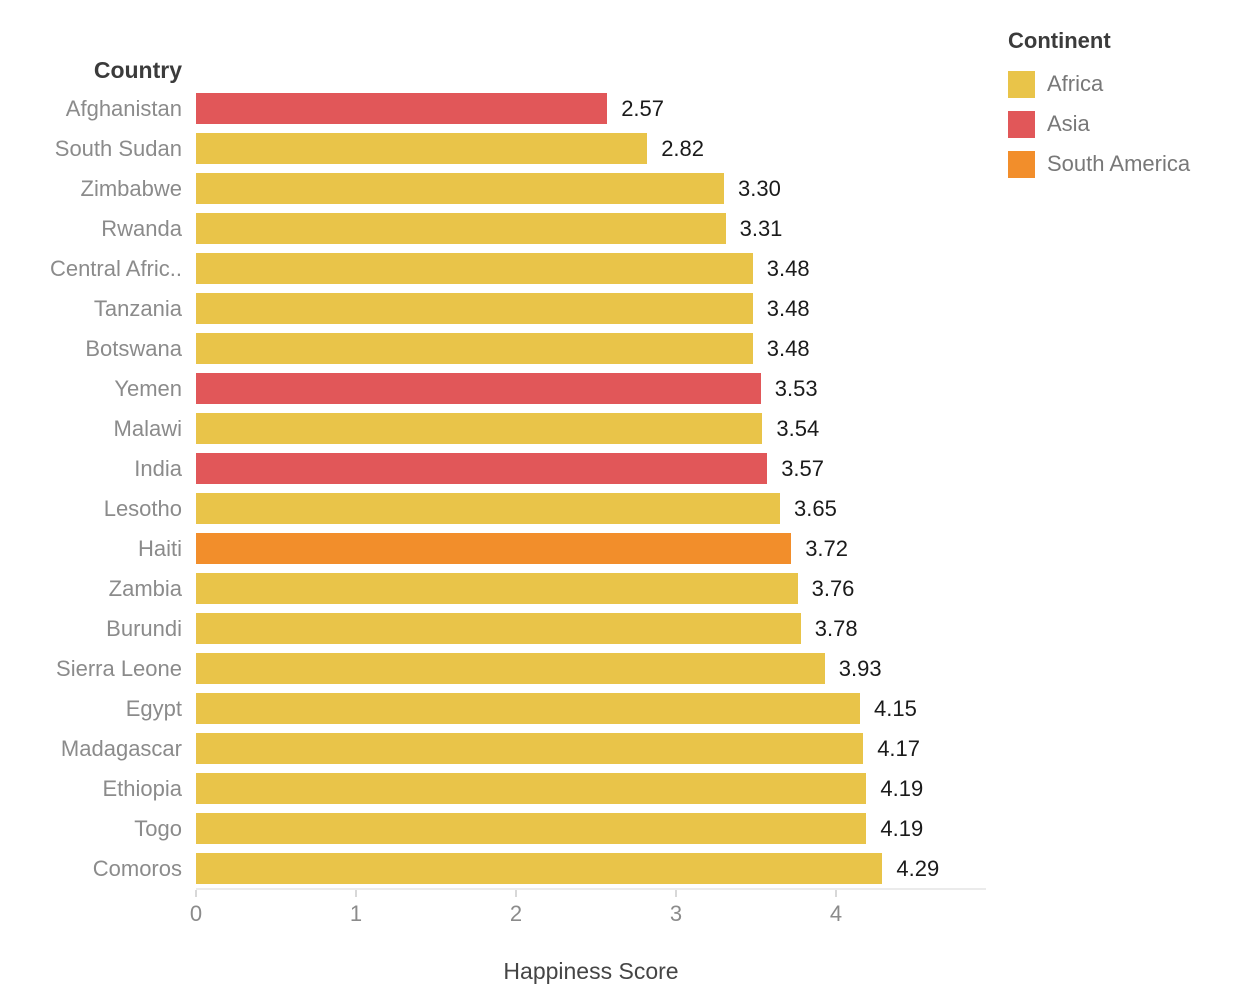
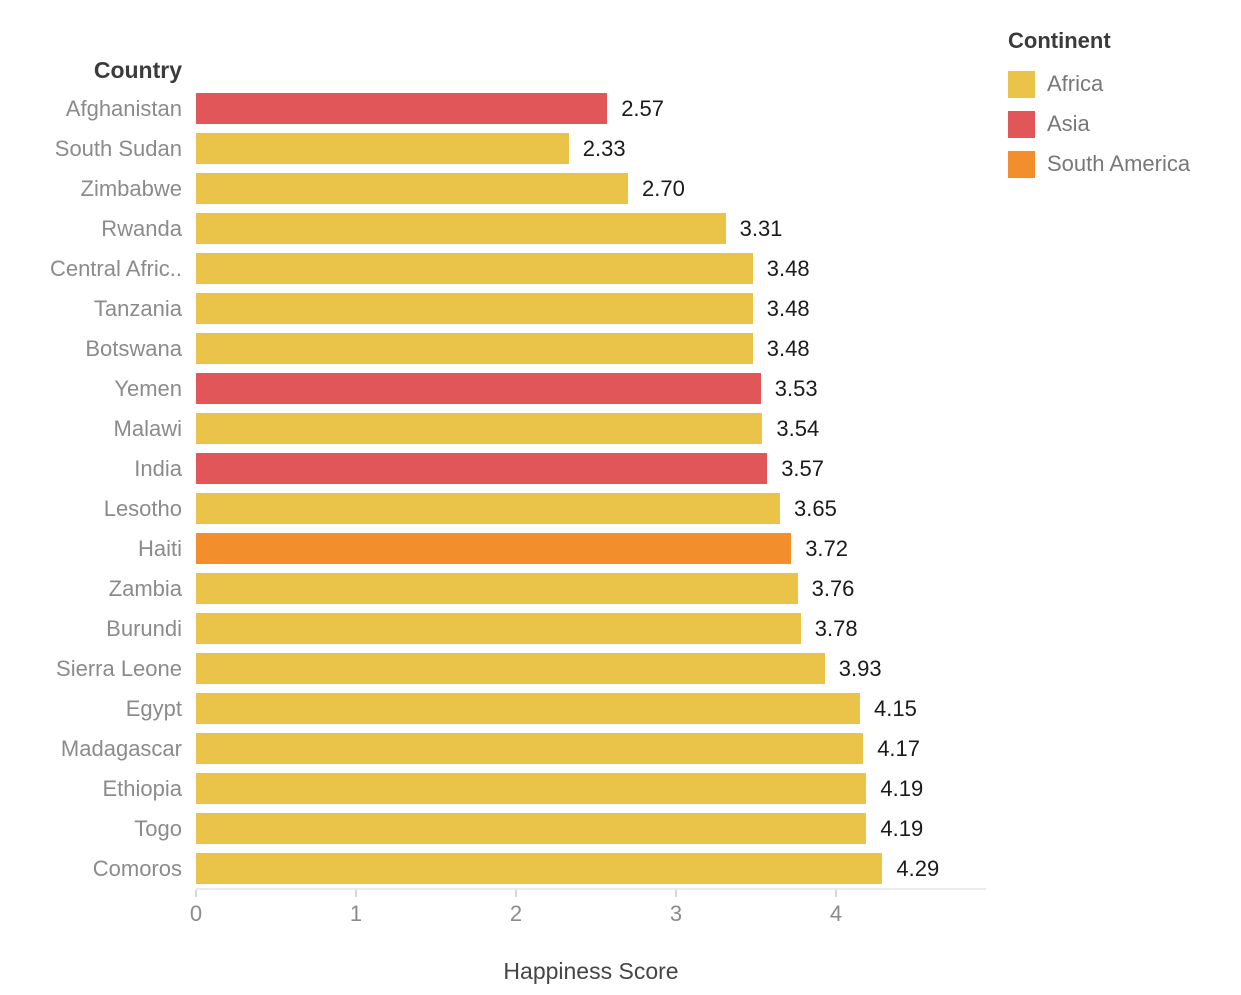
South Sudan: 2.82 -> 2.33
Zimbabwe: 3.30 -> 2.70
